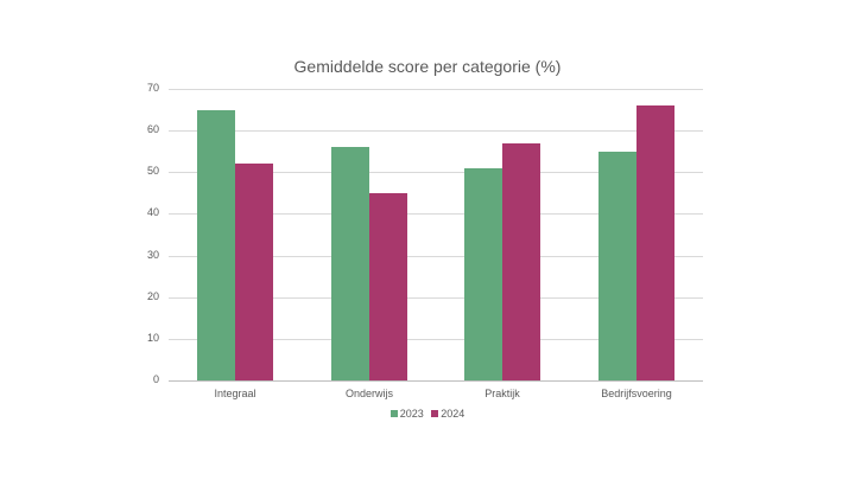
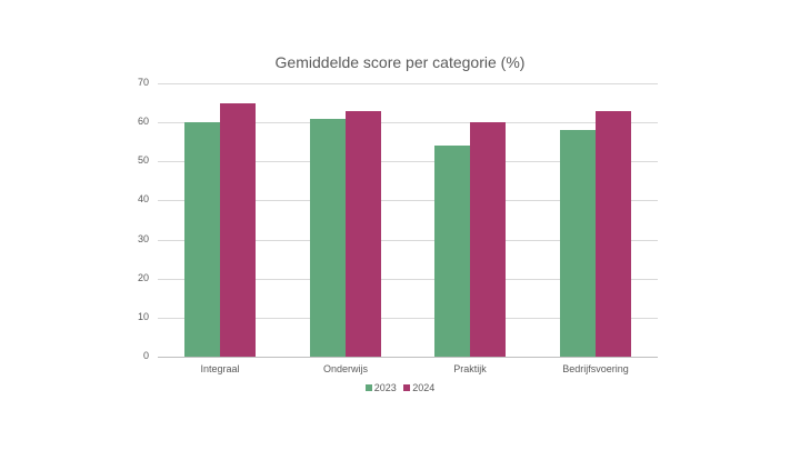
2023/Integraal: 65 -> 60
2024/Integraal: 52 -> 65
2023/Onderwijs: 56 -> 61
2024/Onderwijs: 45 -> 63
2023/Praktijk: 51 -> 54
2024/Praktijk: 57 -> 60
2023/Bedrijfsvoering: 55 -> 58
2024/Bedrijfsvoering: 66 -> 63
